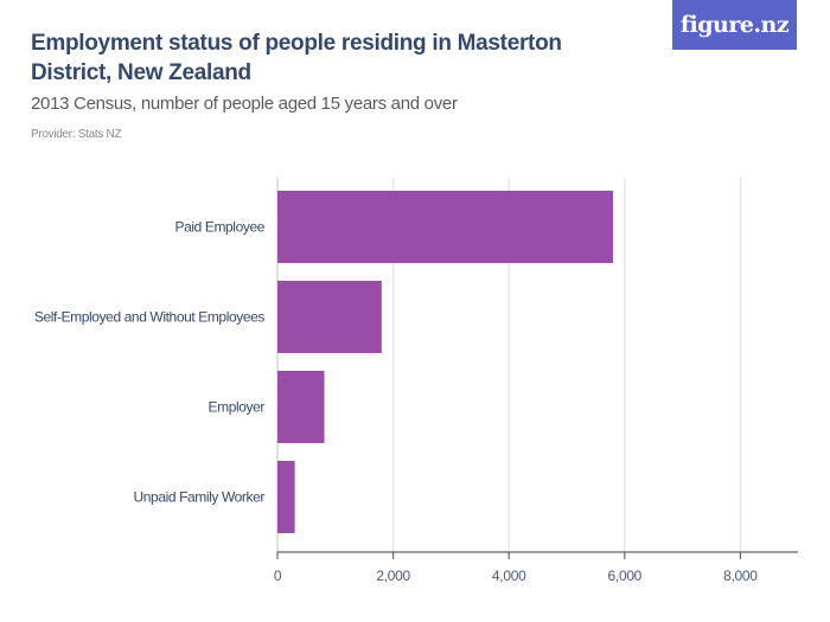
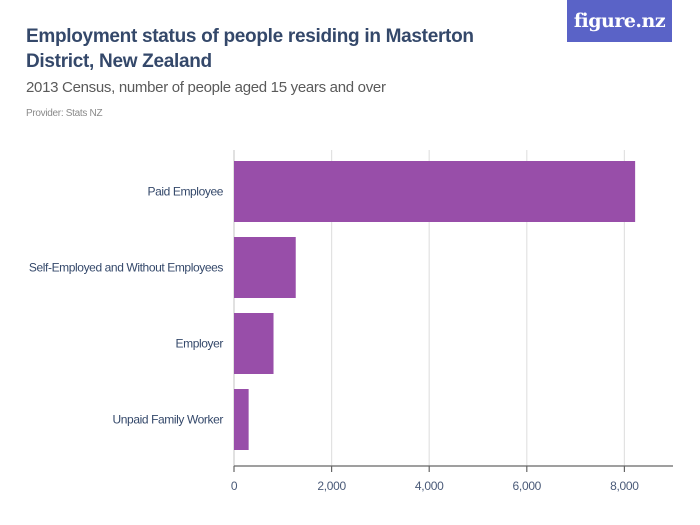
Paid Employee: 5800 -> 8200
Self-Employed and Without Employees: 1800 -> 1300
